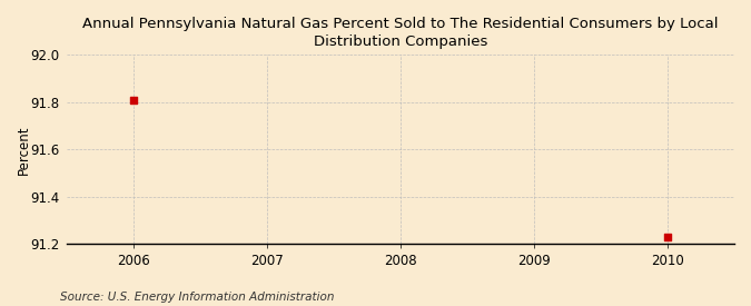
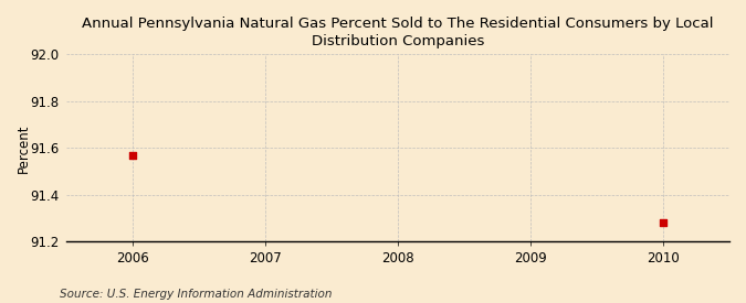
2006: 91.81 -> 91.57
2010: 91.23 -> 91.28
